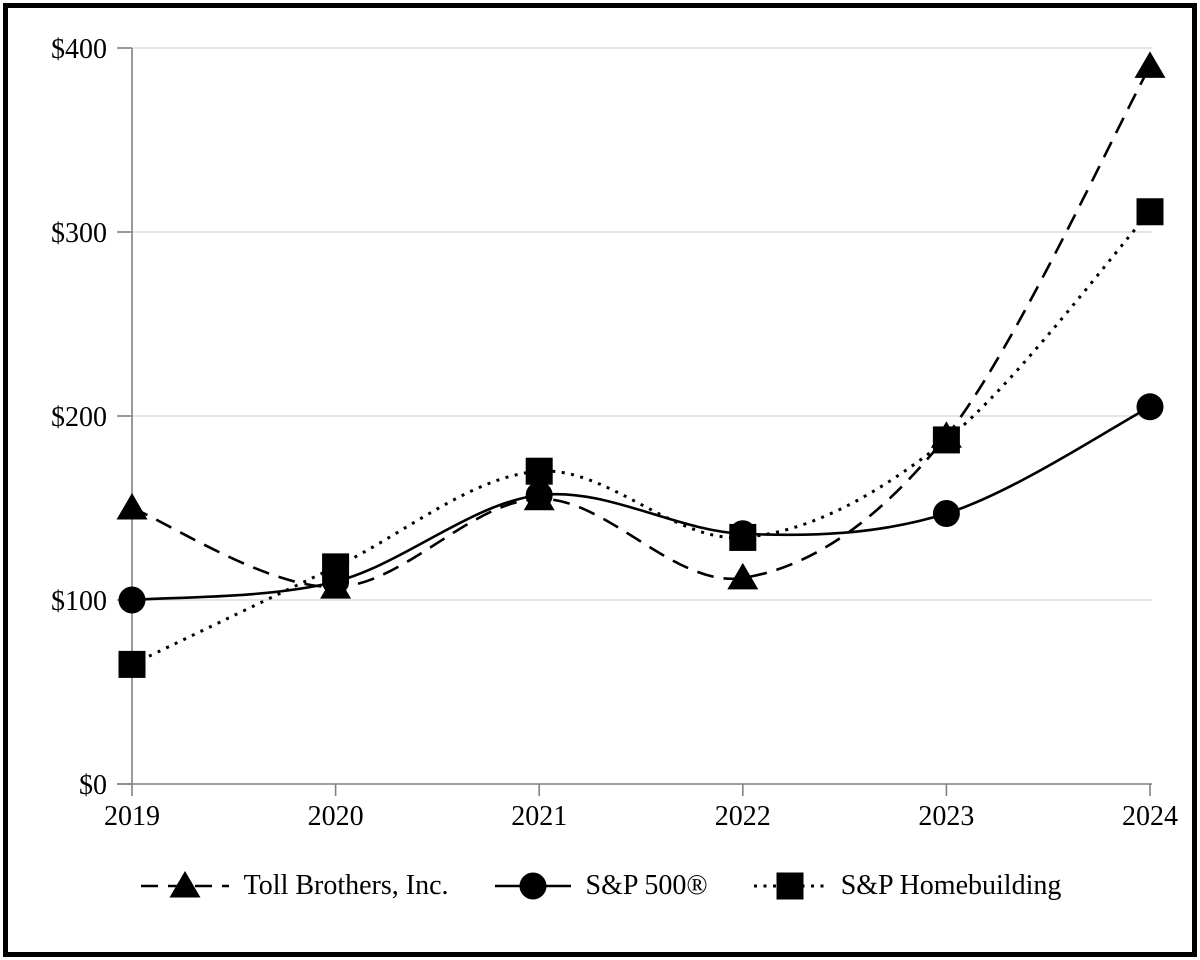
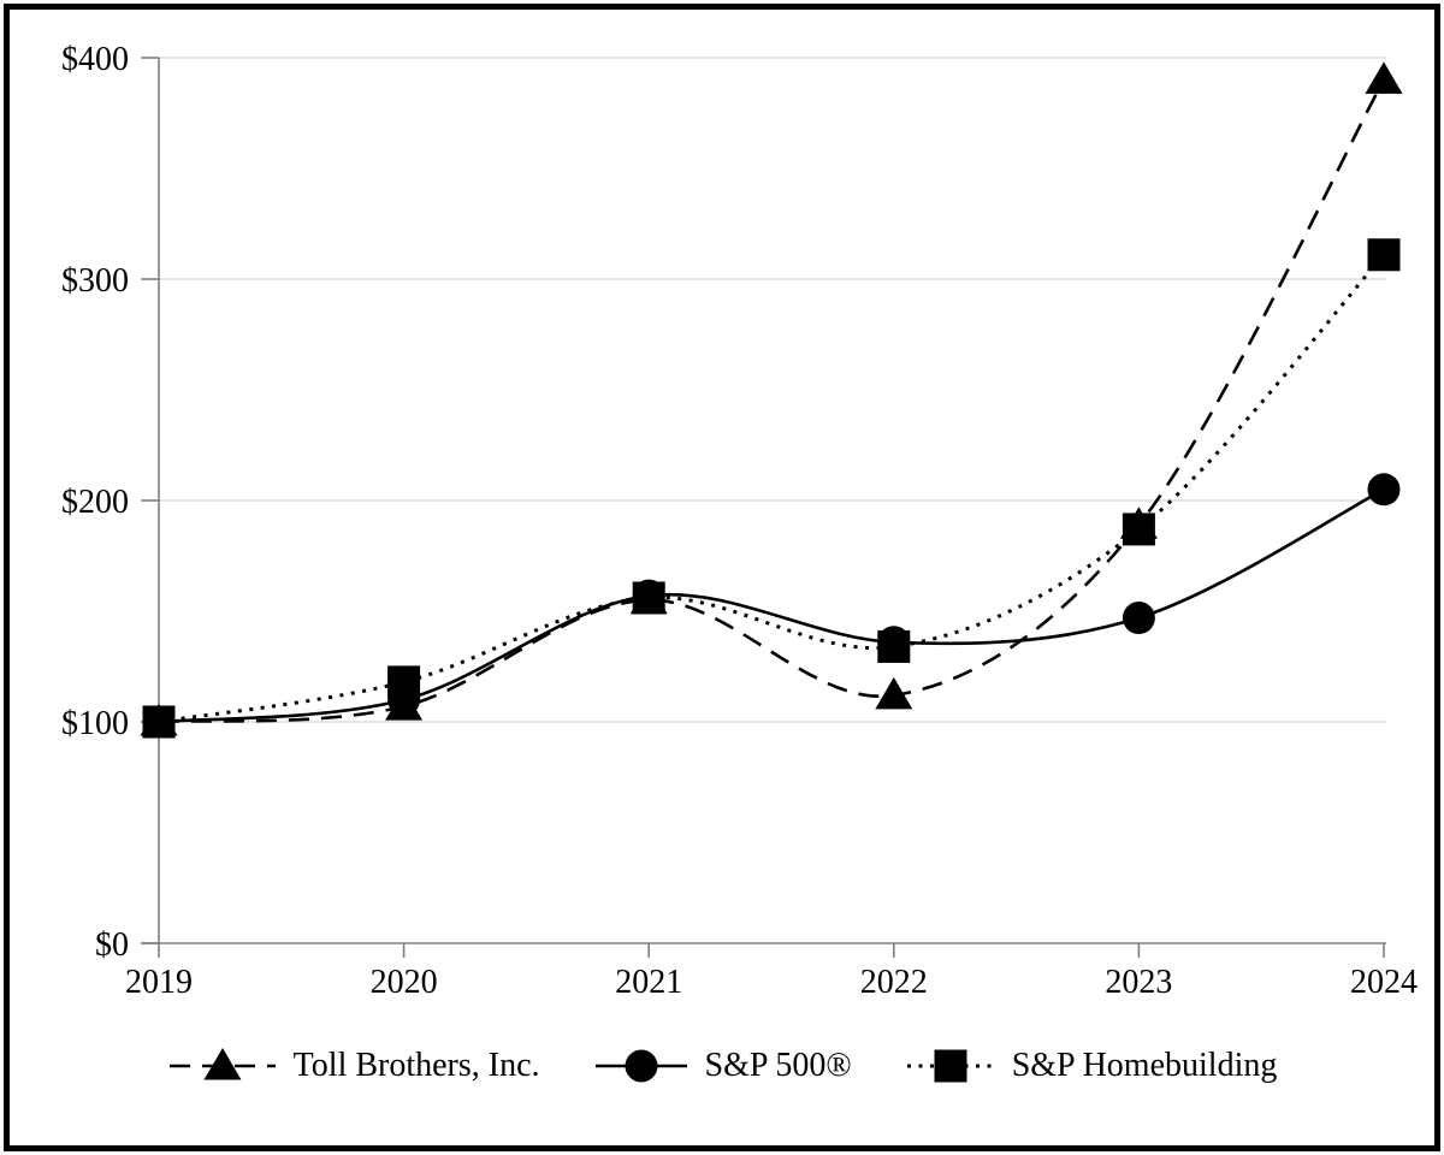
Toll Brothers, Inc./2019: $150 -> $100
S&P Homebuilding/2019: $65 -> $100
S&P Homebuilding/2021: $170 -> $156
